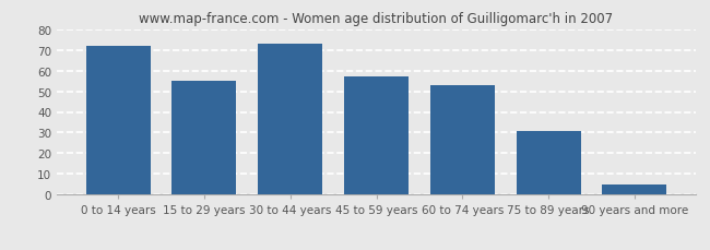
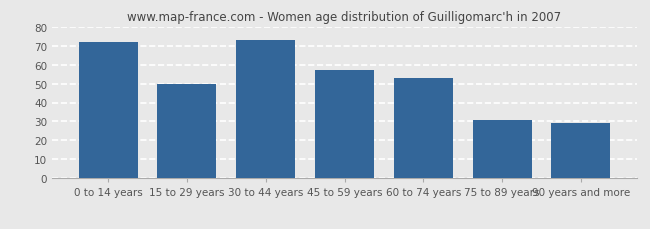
15 to 29 years: 55 -> 50
90 years and more: 5 -> 29
